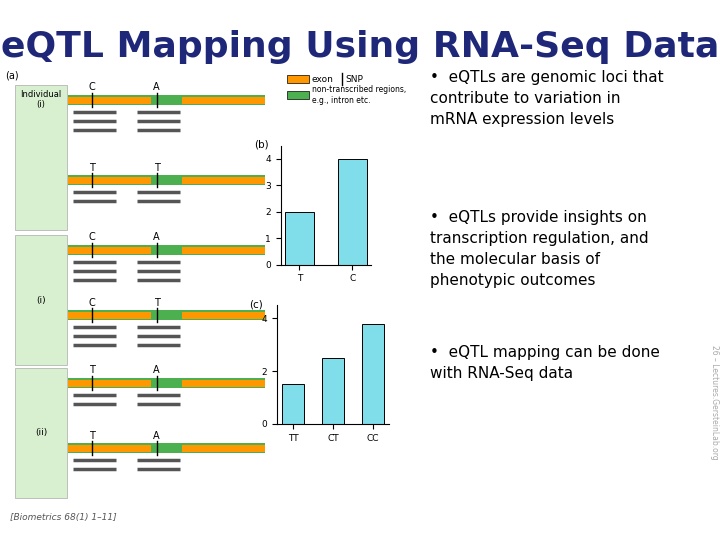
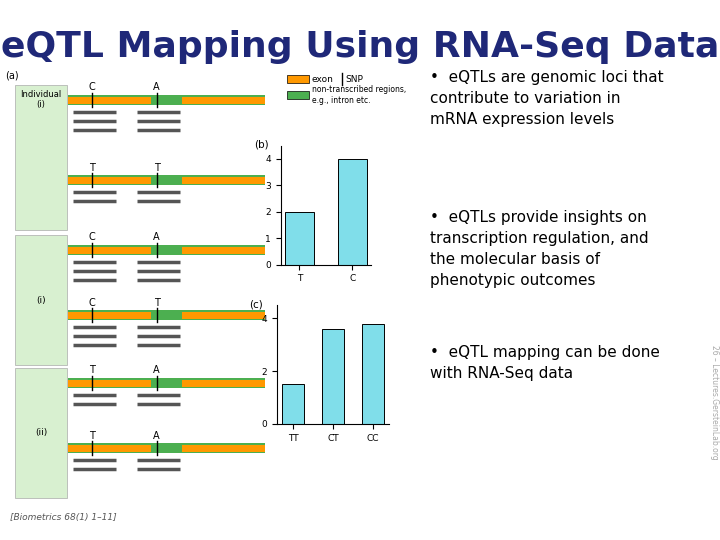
CT: 2.5 -> 3.6
